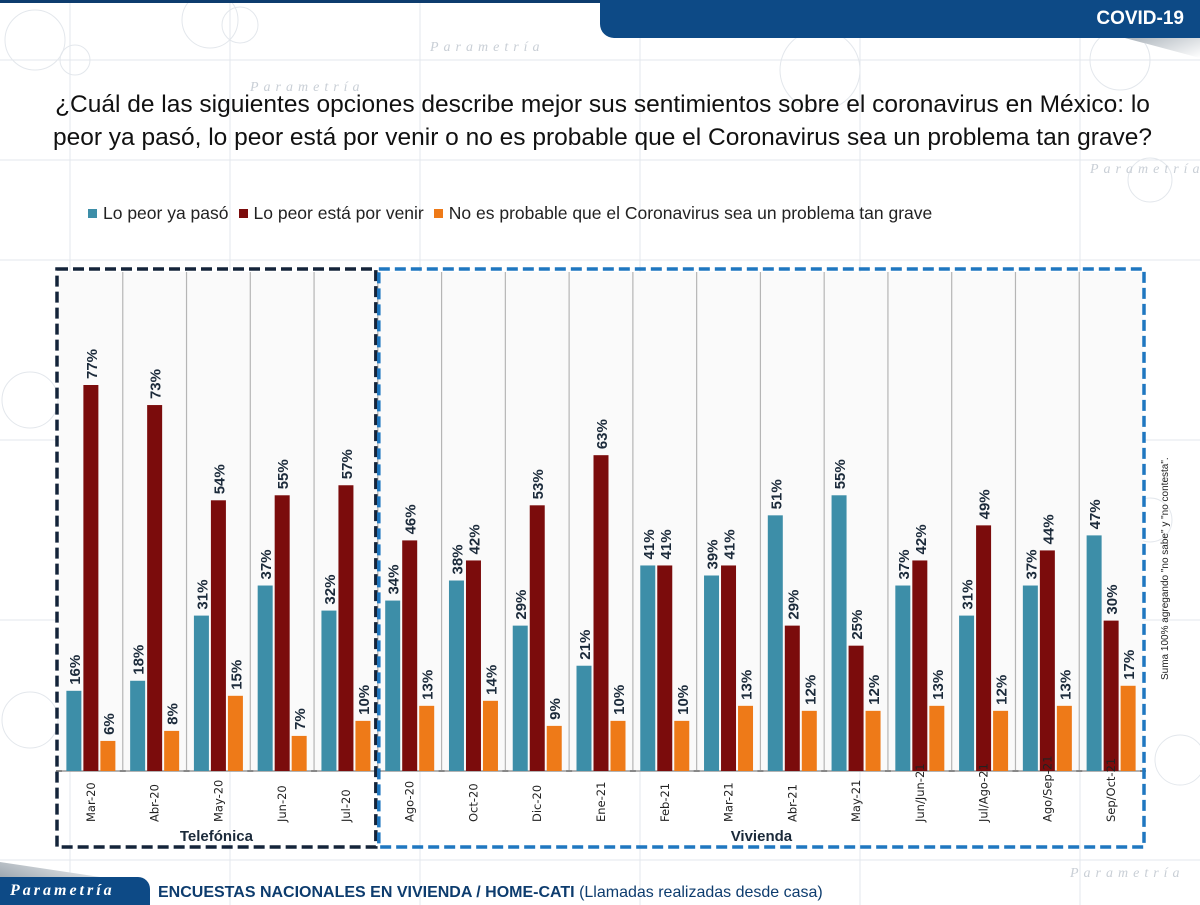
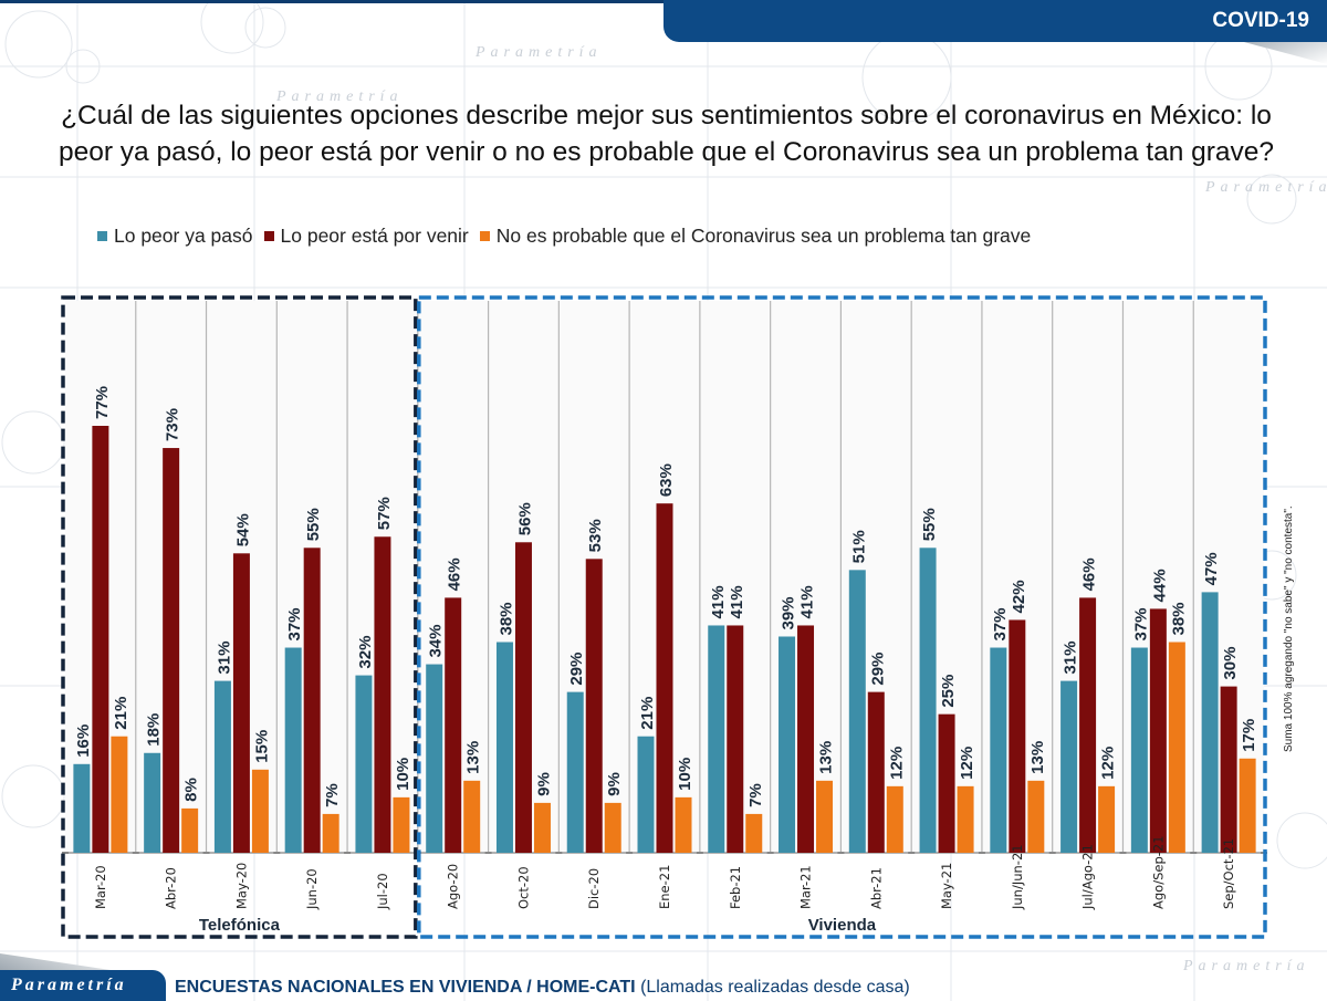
No es probable que el Coronavirus sea un problema tan grave/Mar-20: 6% -> 21%
Lo peor está por venir/Oct-20: 42% -> 56%
No es probable que el Coronavirus sea un problema tan grave/Oct-20: 14% -> 9%
No es probable que el Coronavirus sea un problema tan grave/Feb-21: 10% -> 7%
Lo peor está por venir/Jul/Ago-21: 49% -> 46%
No es probable que el Coronavirus sea un problema tan grave/Ago/Sep-21: 13% -> 38%
